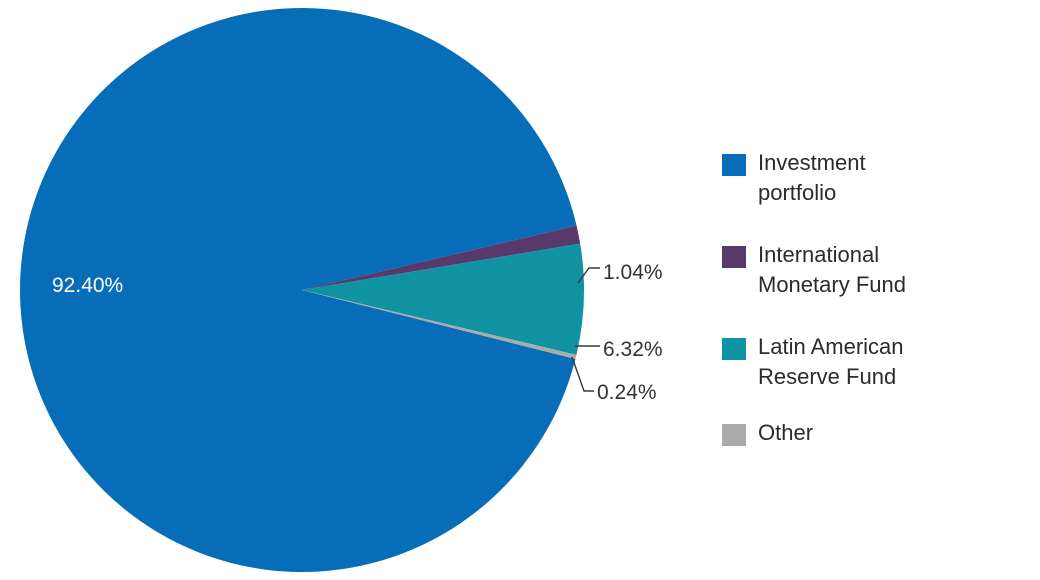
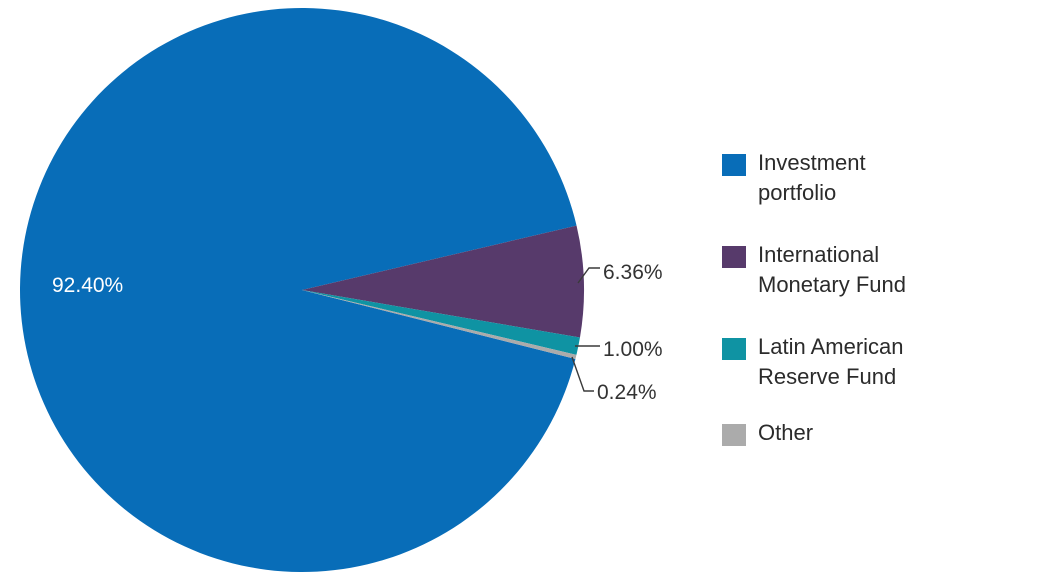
International Monetary Fund: 1.04% -> 6.36%
Latin American Reserve Fund: 6.32% -> 1.00%
